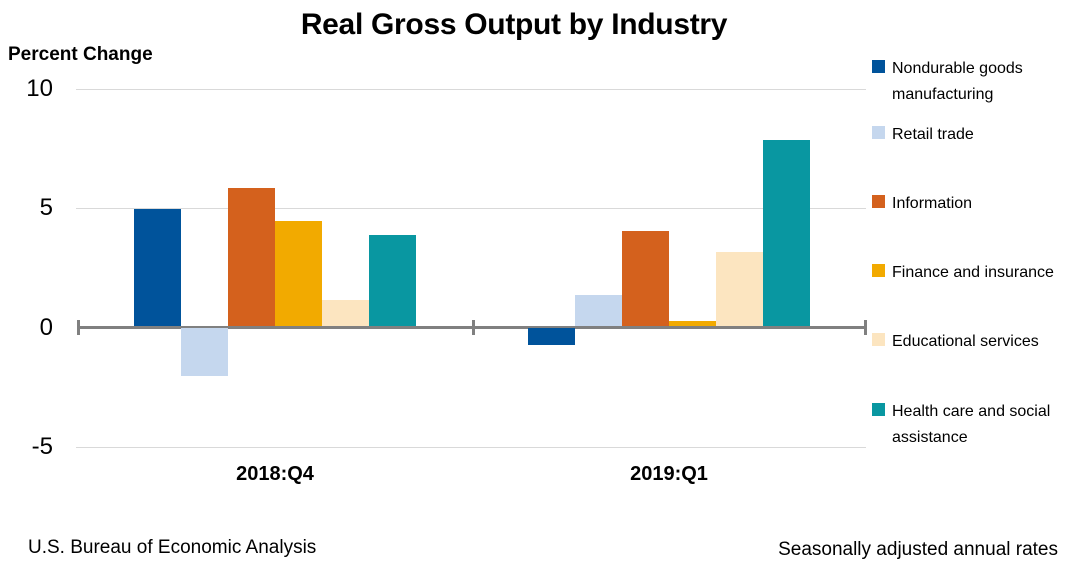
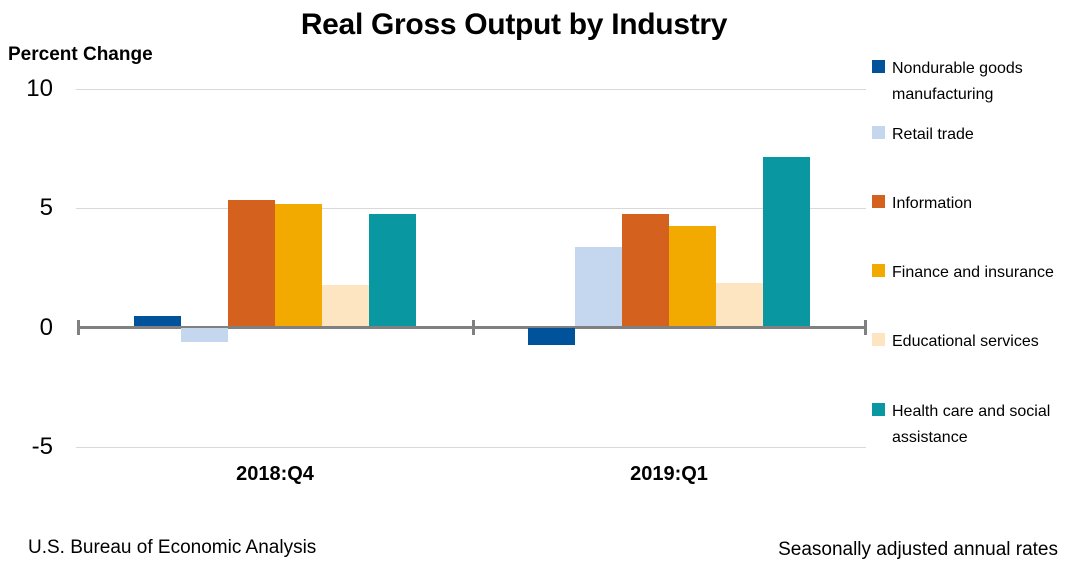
Nondurable goods manufacturing/2018:Q4: 4.9 -> 0.4
Retail trade/2018:Q4: -2.0 -> -0.6
Information/2018:Q4: 5.8 -> 5.3
Finance and insurance/2018:Q4: 4.4 -> 5.1
Educational services/2018:Q4: 1.1 -> 1.7
Health care and social assistance/2018:Q4: 3.8 -> 4.7
Retail trade/2019:Q1: 1.3 -> 3.3
Information/2019:Q1: 4.0 -> 4.7
Finance and insurance/2019:Q1: 0.2 -> 4.2
Educational services/2019:Q1: 3.1 -> 1.8
Health care and social assistance/2019:Q1: 7.8 -> 7.1
